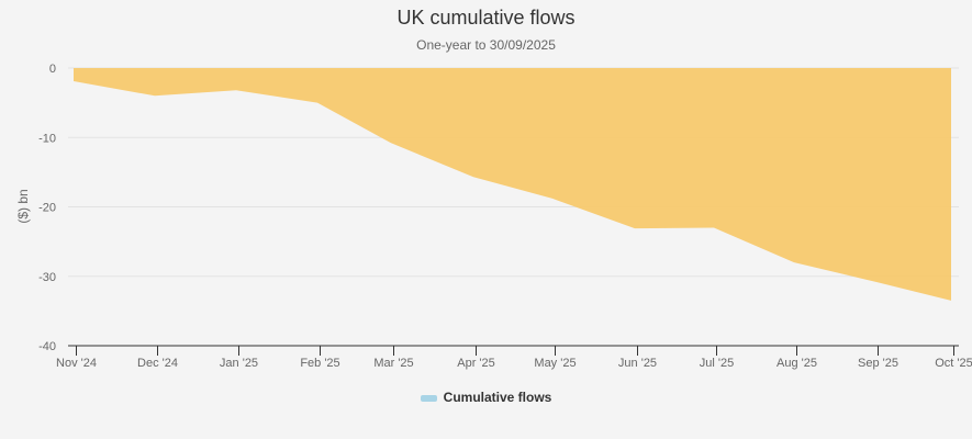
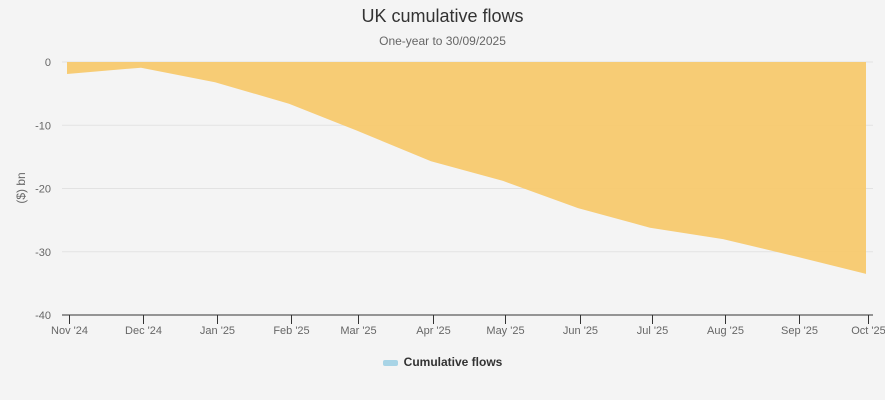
Dec '24: -4 -> -1
Feb '25: -5 -> -7
Jul '25: -23 -> -26
